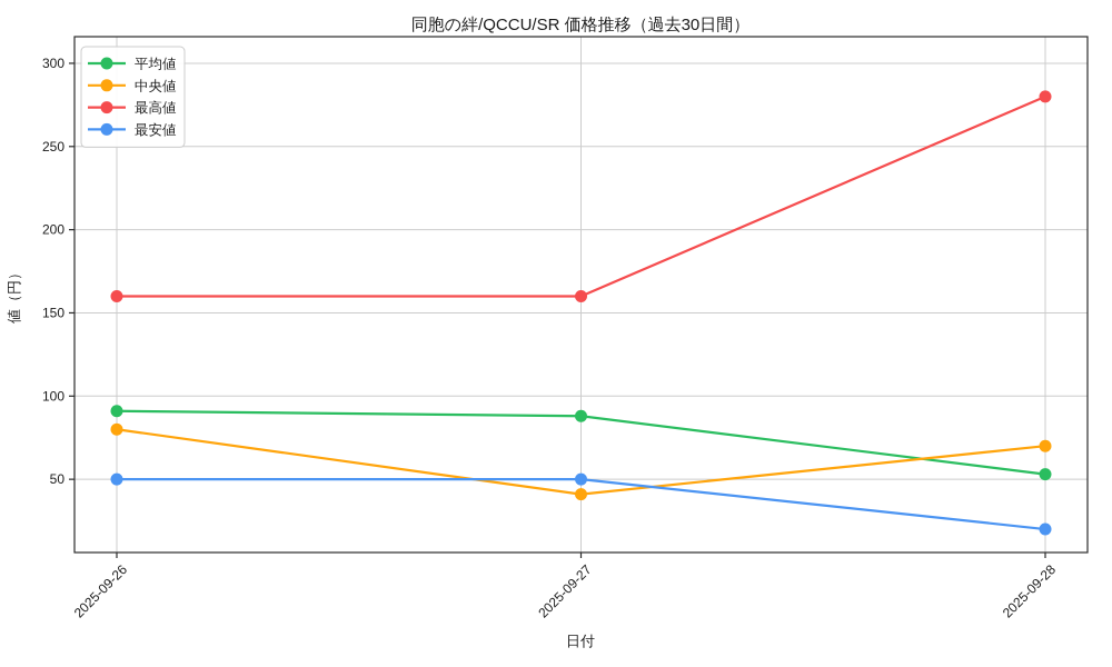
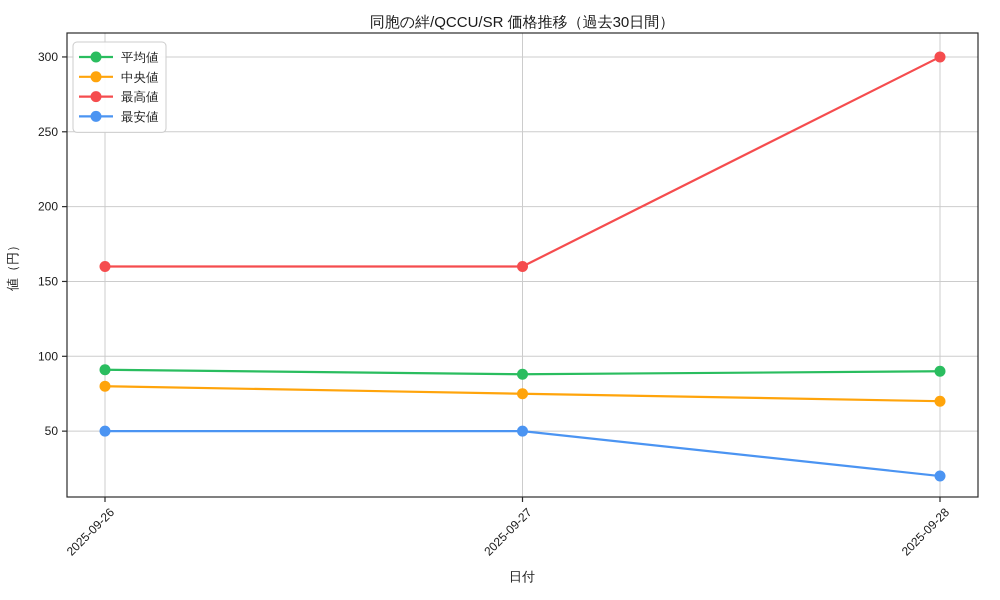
中央値/2025-09-27: 41 -> 75
平均値/2025-09-28: 53 -> 90
最高値/2025-09-28: 280 -> 300
